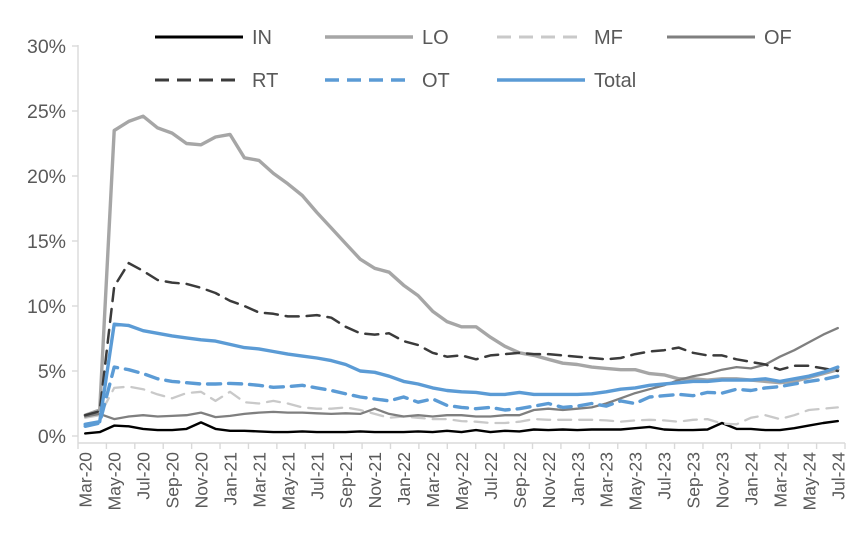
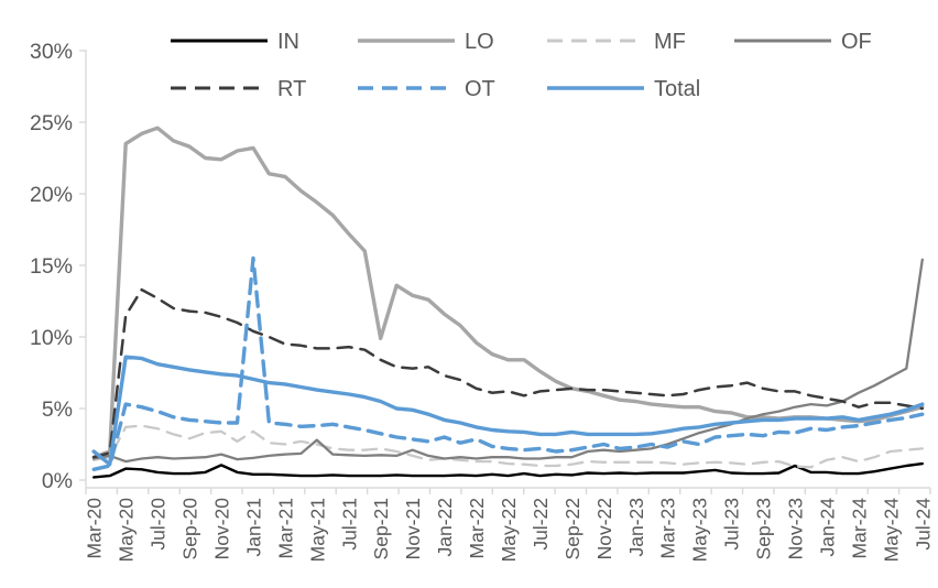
Total/Mar-20: 0.9% -> 2.0%
OT/Jan-21: 4.0% -> 15.5%
OF/May-21: 1.8% -> 2.8%
LO/Sep-21: 14.8% -> 9.9%
OF/Jul-24: 8.3% -> 15.4%
